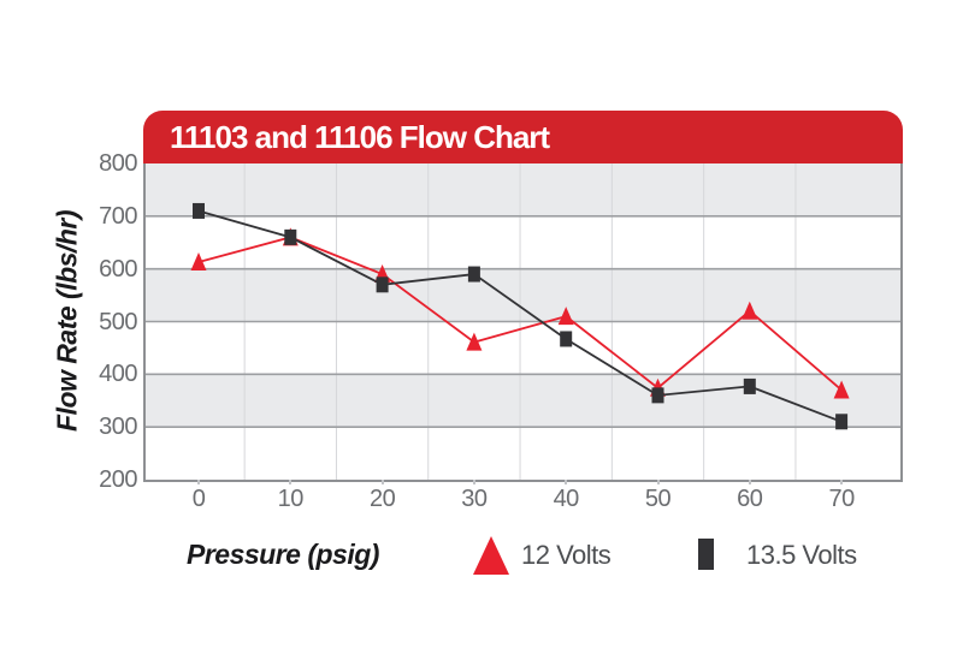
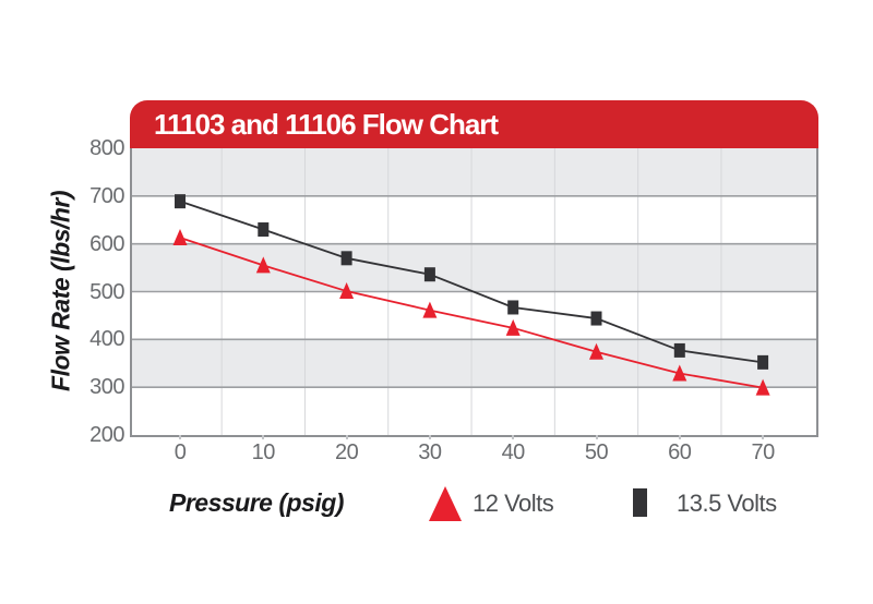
13.5 Volts/0: 710 -> 690
12 Volts/10: 660 -> 560
13.5 Volts/10: 660 -> 630
12 Volts/20: 590 -> 500
13.5 Volts/30: 590 -> 540
12 Volts/40: 510 -> 420
13.5 Volts/50: 360 -> 440
12 Volts/60: 520 -> 330
12 Volts/70: 370 -> 300
13.5 Volts/70: 310 -> 350
